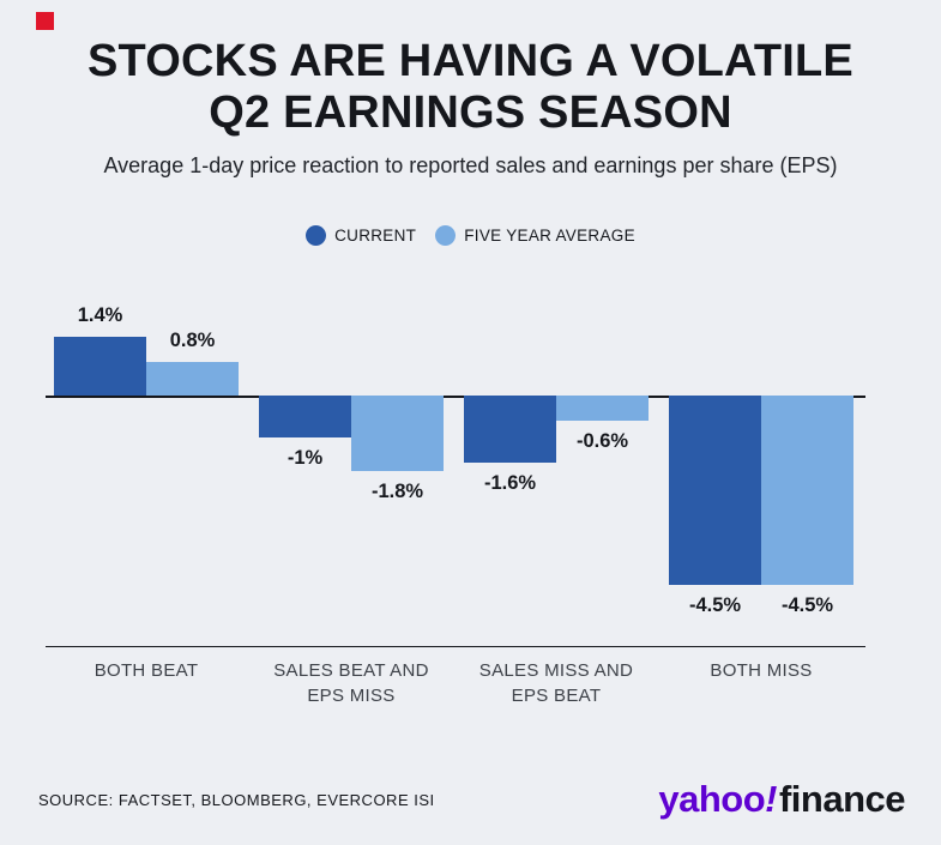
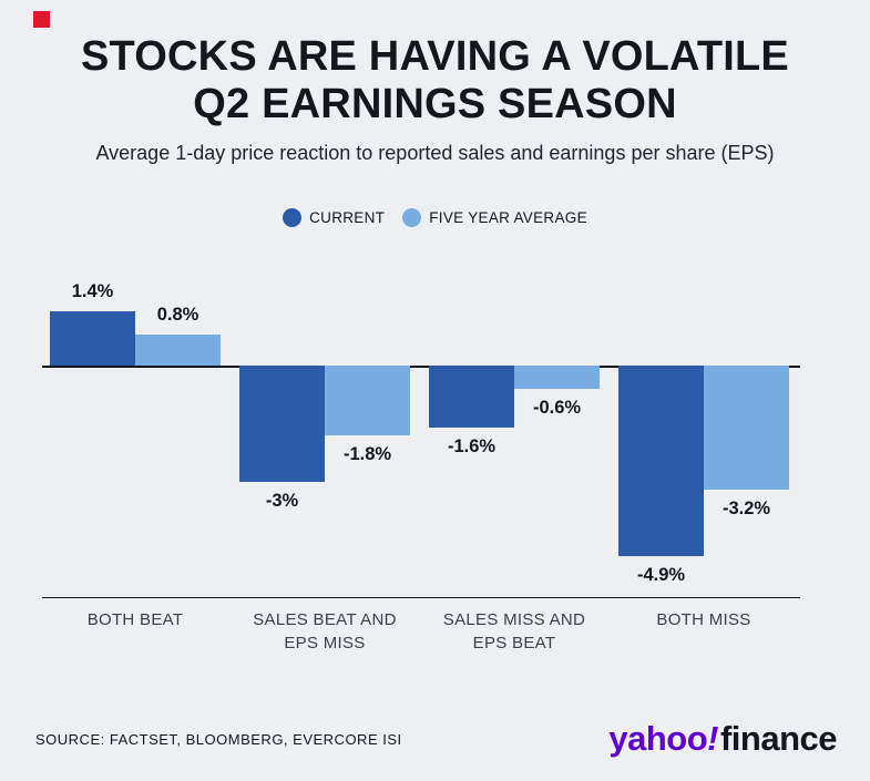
CURRENT/SALES BEAT AND EPS MISS: -1% -> -3%
CURRENT/BOTH MISS: -4.5% -> -4.9%
FIVE YEAR AVERAGE/BOTH MISS: -4.5% -> -3.2%
